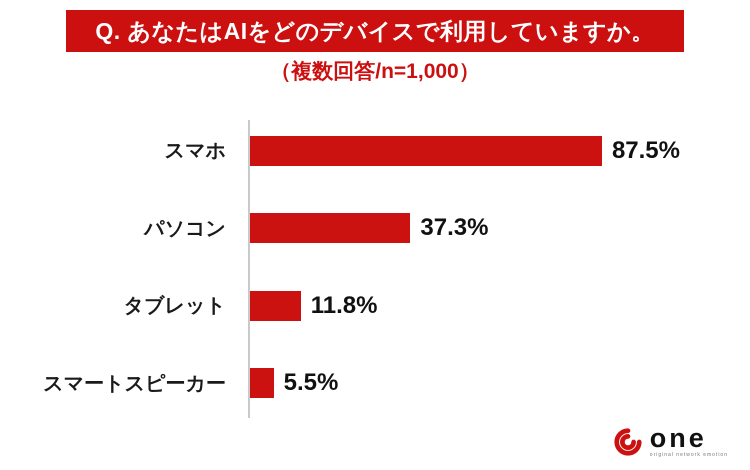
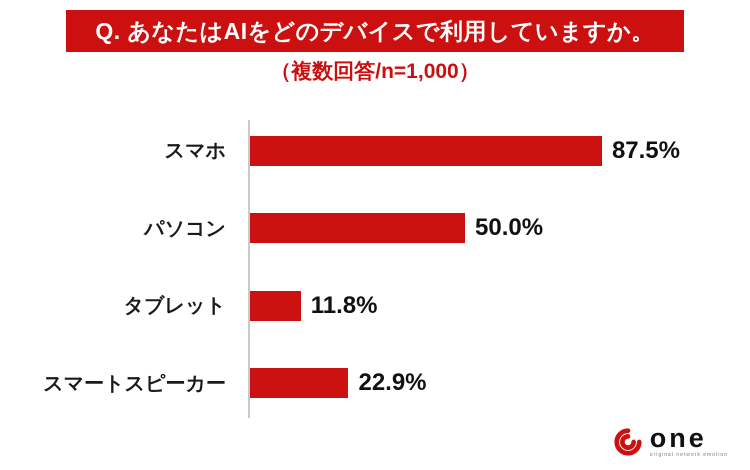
パソコン: 37.3% -> 50.0%
スマートスピーカー: 5.5% -> 22.9%
